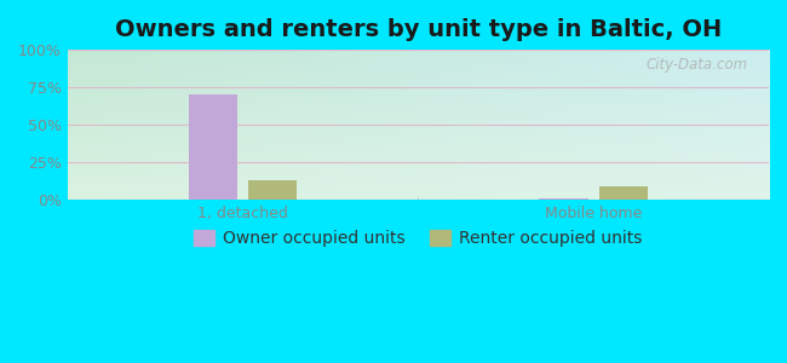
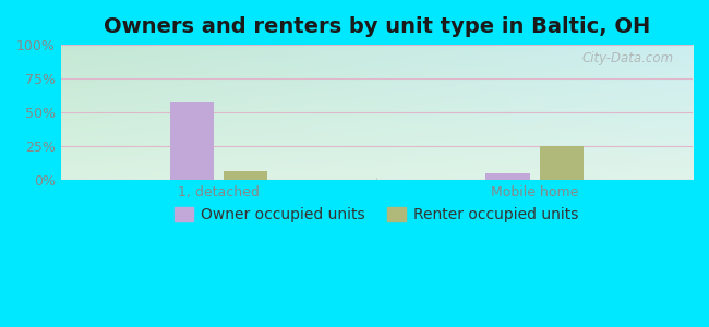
Owner occupied units/1, detached: 70% -> 57%
Renter occupied units/1, detached: 13% -> 6%
Owner occupied units/Mobile home: 1% -> 5%
Renter occupied units/Mobile home: 8% -> 25%
